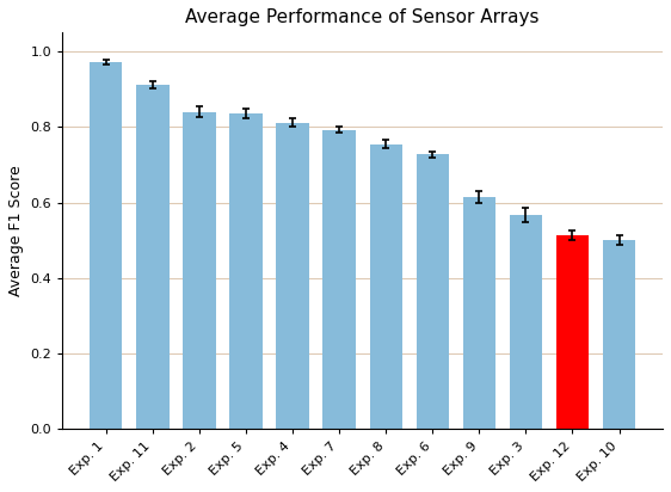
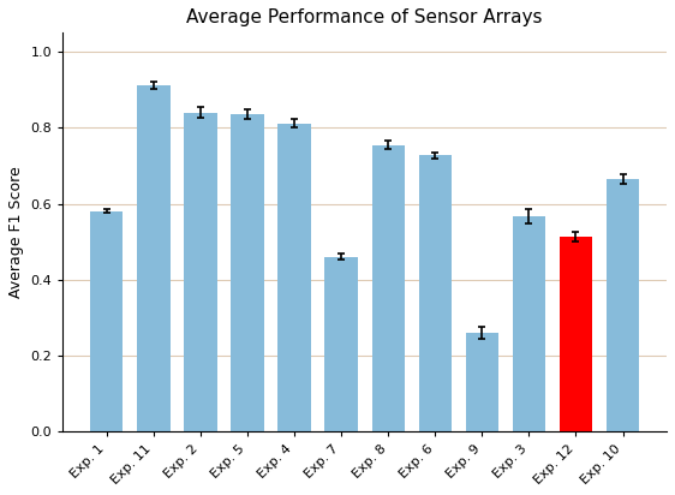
Exp. 1: 0.972 -> 0.580
Exp. 7: 0.793 -> 0.460
Exp. 9: 0.615 -> 0.260
Exp. 10: 0.500 -> 0.665
